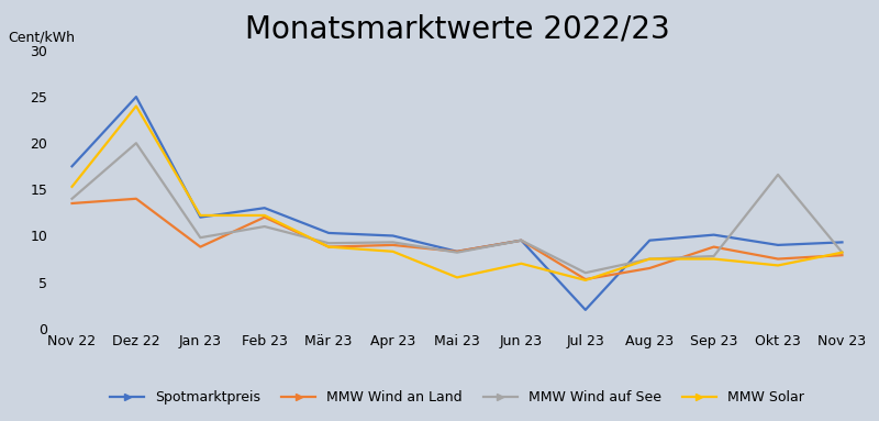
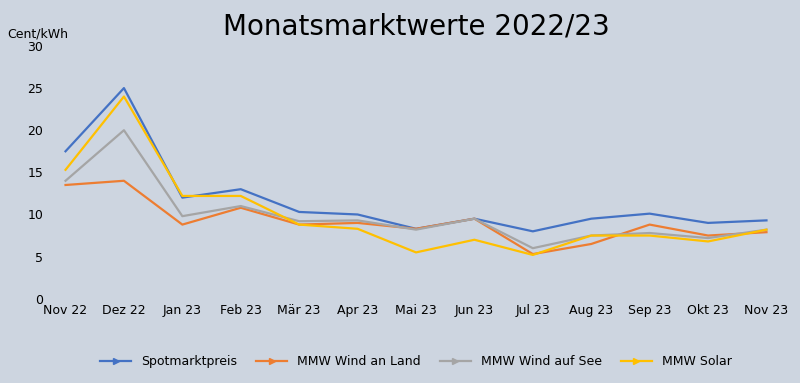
MMW Wind an Land/Feb 23: 12.0 -> 10.8
Spotmarktpreis/Jul 23: 2.0 -> 8.0
MMW Wind auf See/Okt 23: 16.6 -> 7.2
